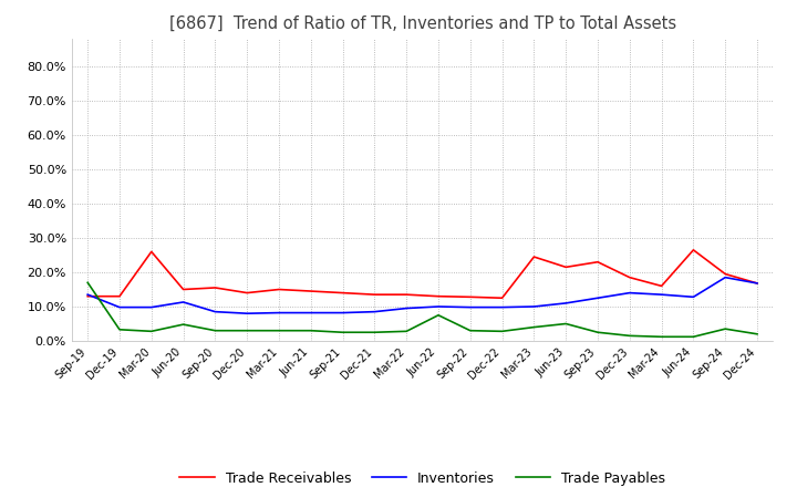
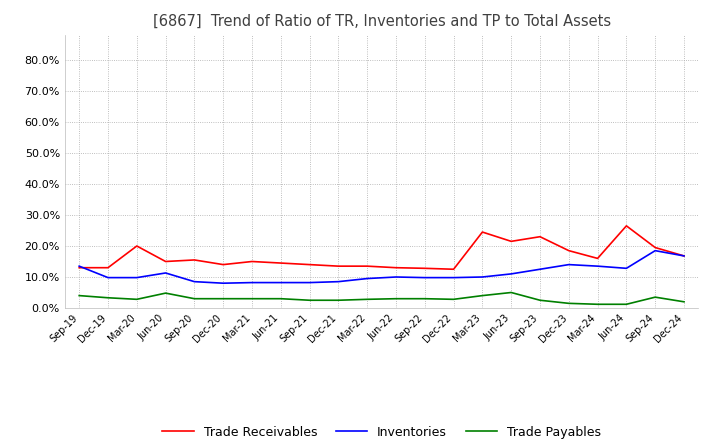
Trade Payables/Sep-19: 17.0% -> 4.0%
Trade Receivables/Mar-20: 26.0% -> 20.0%
Trade Payables/Jun-22: 7.5% -> 3.0%
